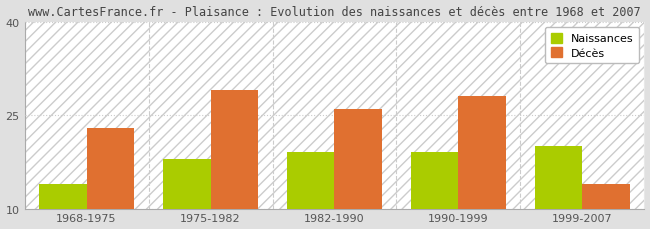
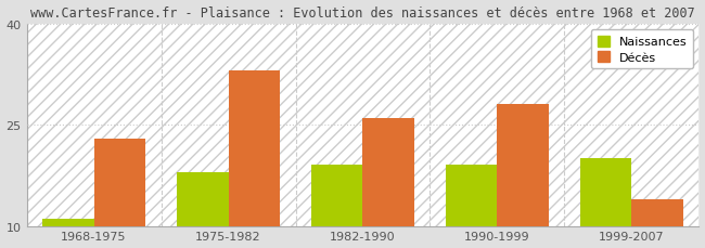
Naissances/1968-1975: 14 -> 11
Décès/1975-1982: 29 -> 33
